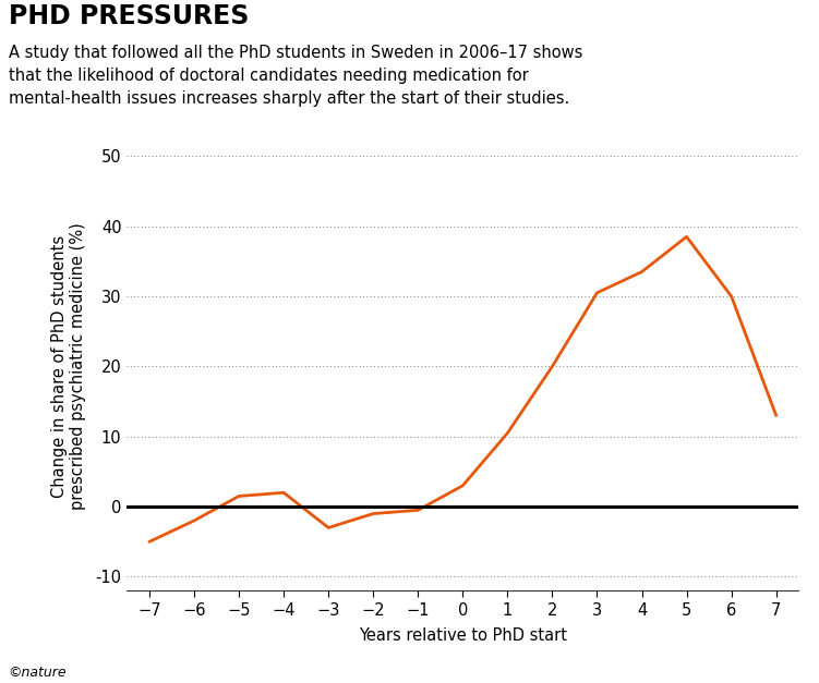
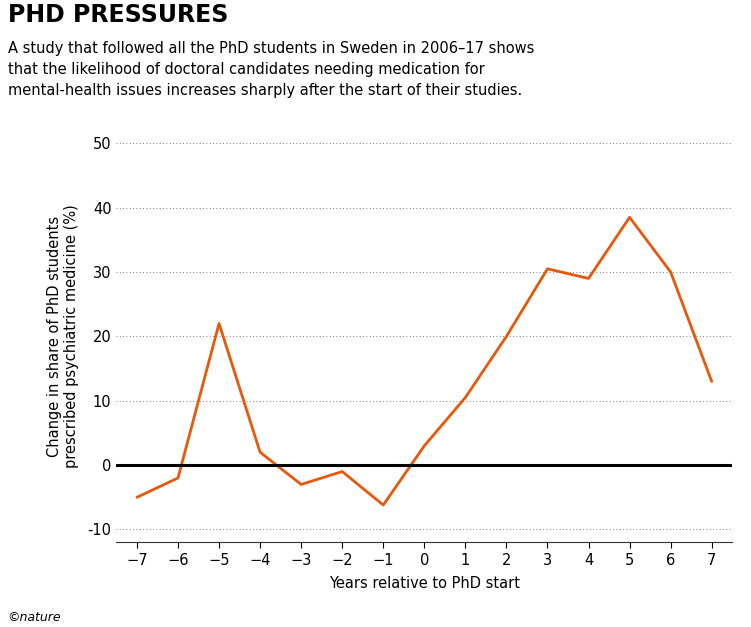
−5: 1.5 -> 22.0
−1: -0.5 -> -6.2
4: 33.5 -> 29.0
